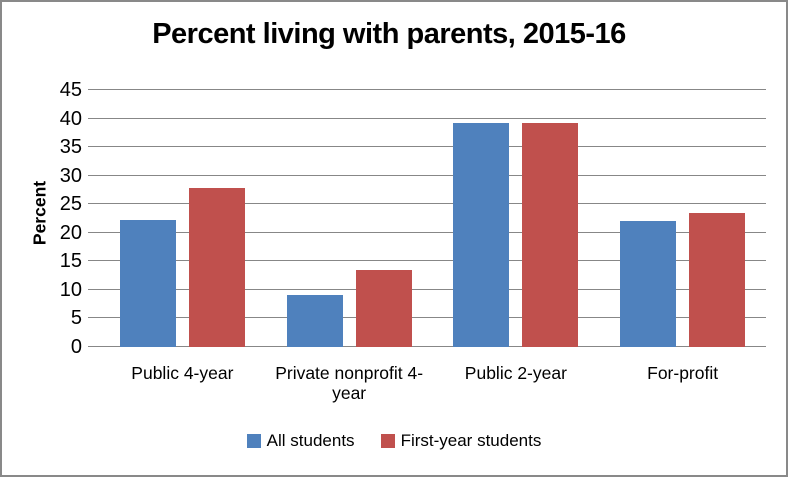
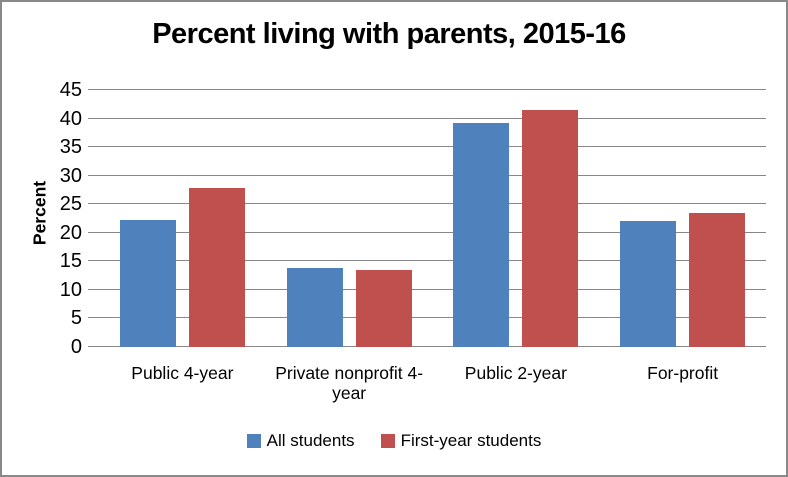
All students/Private nonprofit 4-year: 9 -> 14
First-year students/Public 2-year: 39 -> 41
